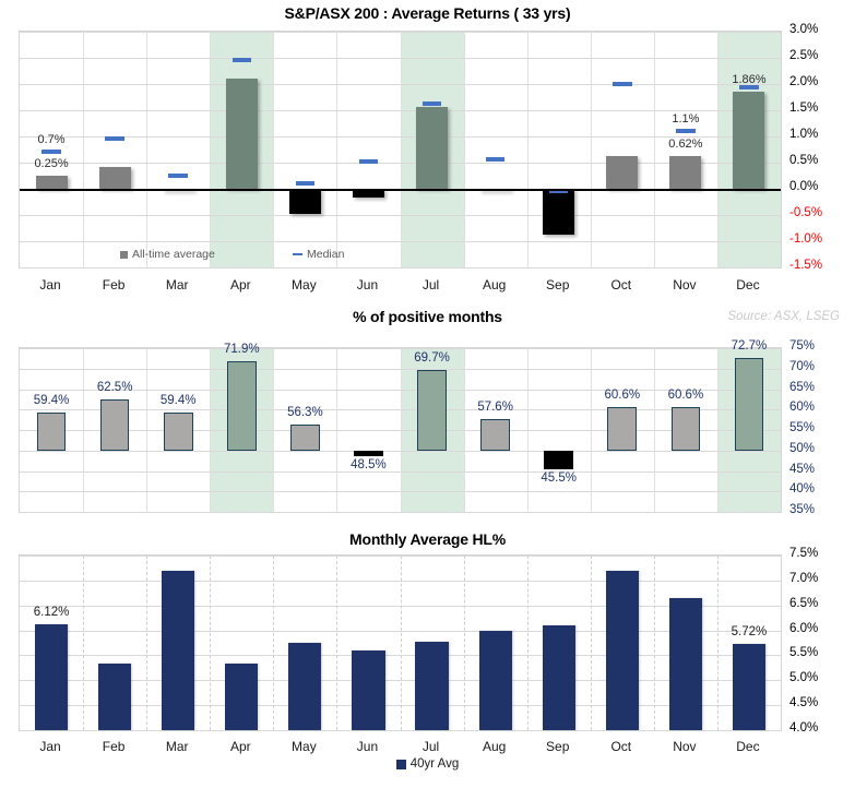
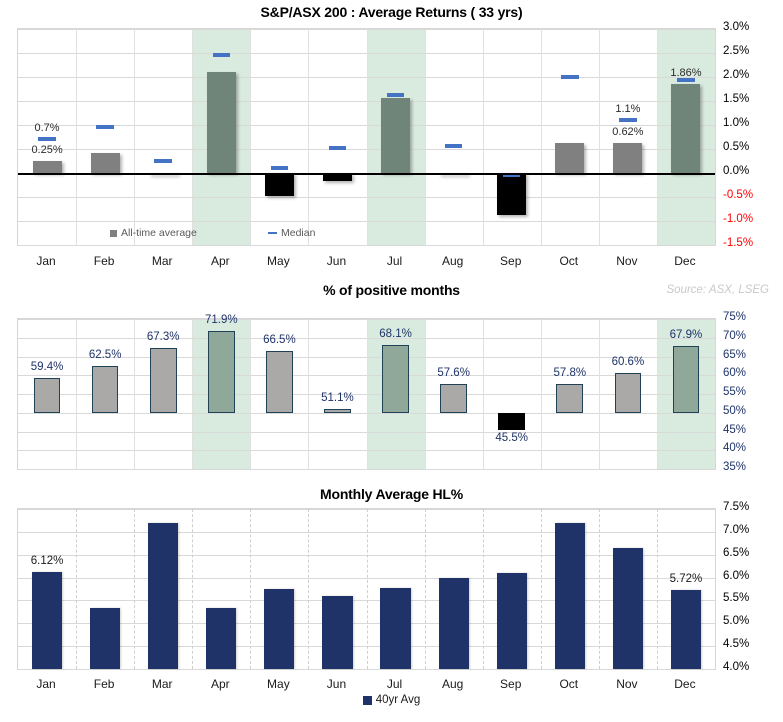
% of positive months/Mar: 59.4% -> 67.3%
% of positive months/May: 56.3% -> 66.5%
% of positive months/Jun: 48.5% -> 51.1%
% of positive months/Jul: 69.7% -> 68.1%
% of positive months/Oct: 60.6% -> 57.8%
% of positive months/Dec: 72.7% -> 67.9%
